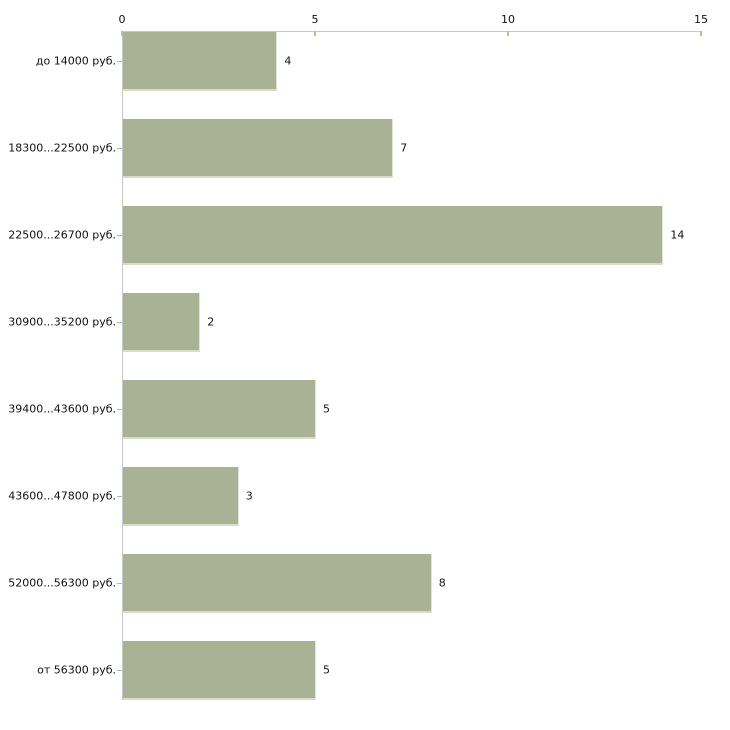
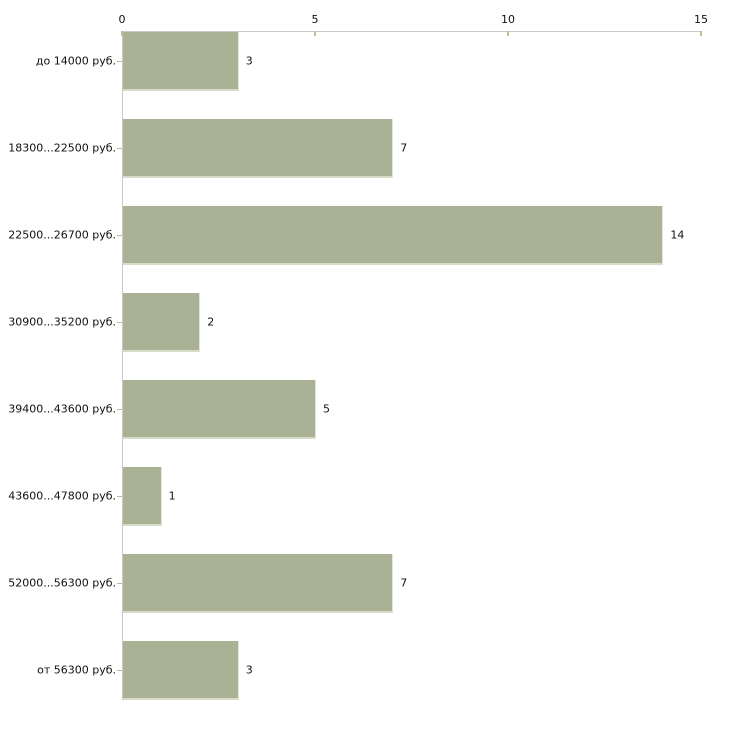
до 14000 руб.: 4 -> 3
43600...47800 руб.: 3 -> 1
52000...56300 руб.: 8 -> 7
от 56300 руб.: 5 -> 3
